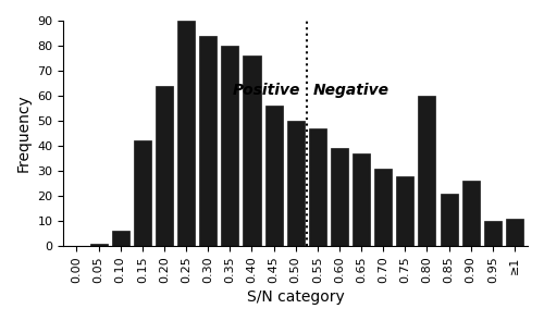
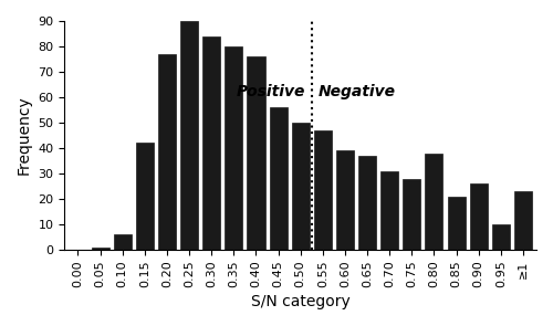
0.20: 64 -> 77
0.80: 60 -> 38
≥1: 11 -> 23
